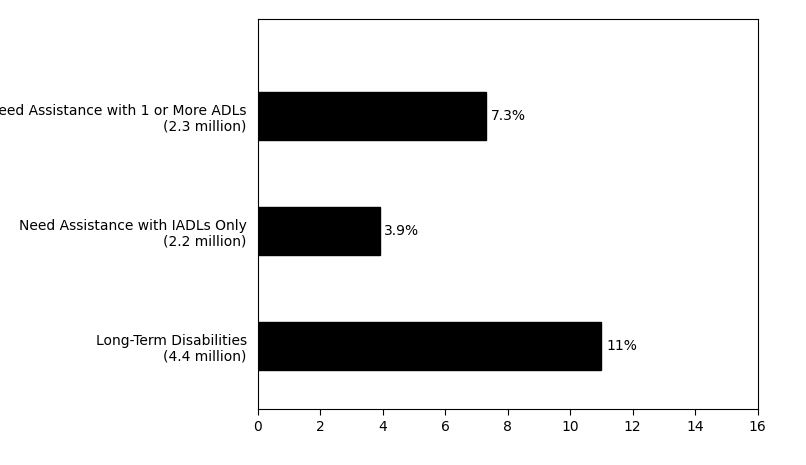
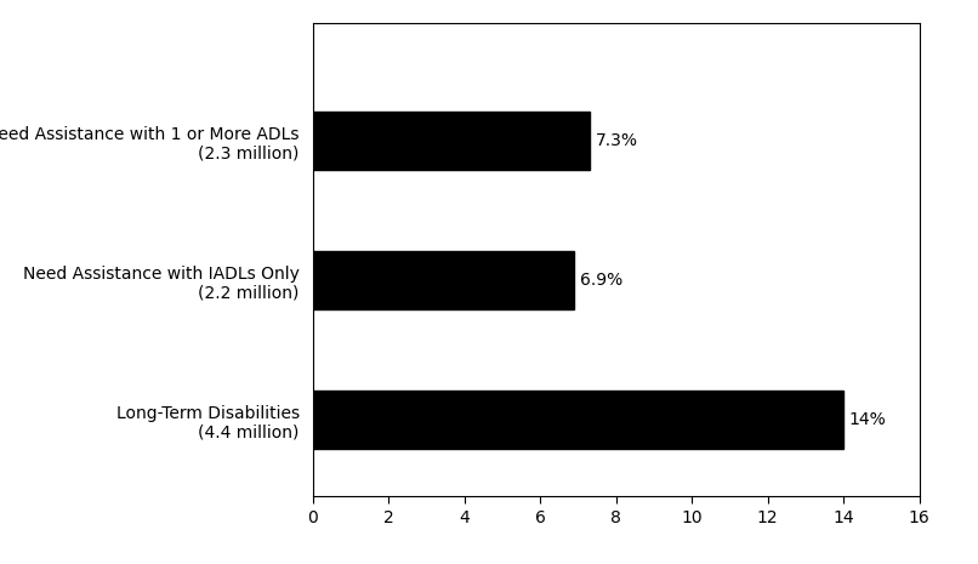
Need Assistance with IADLs Only (2.2 million): 3.9% -> 6.9%
Long-Term Disabilities (4.4 million): 11% -> 14%
